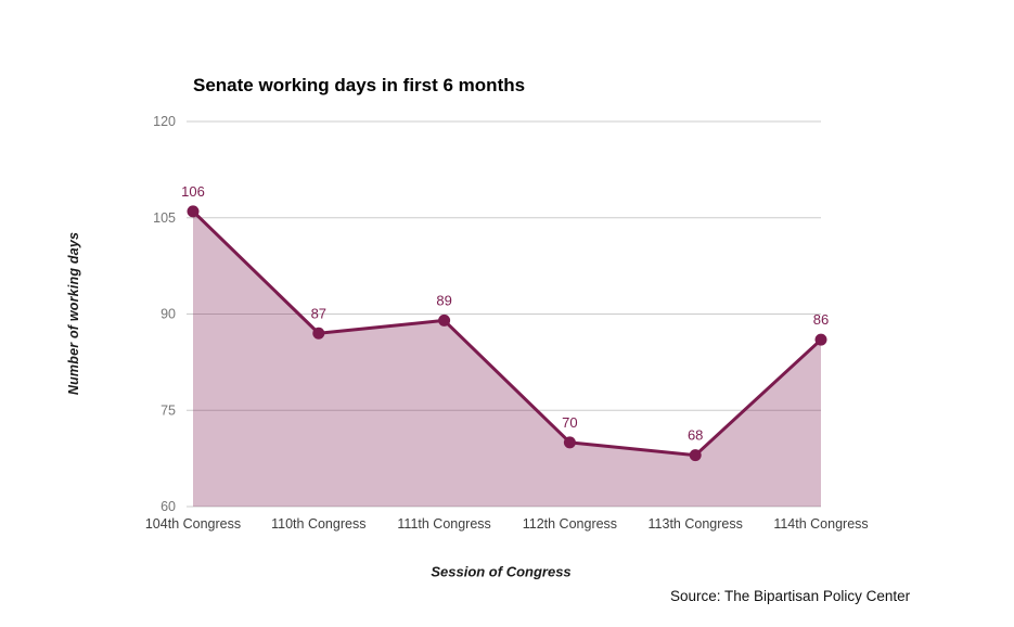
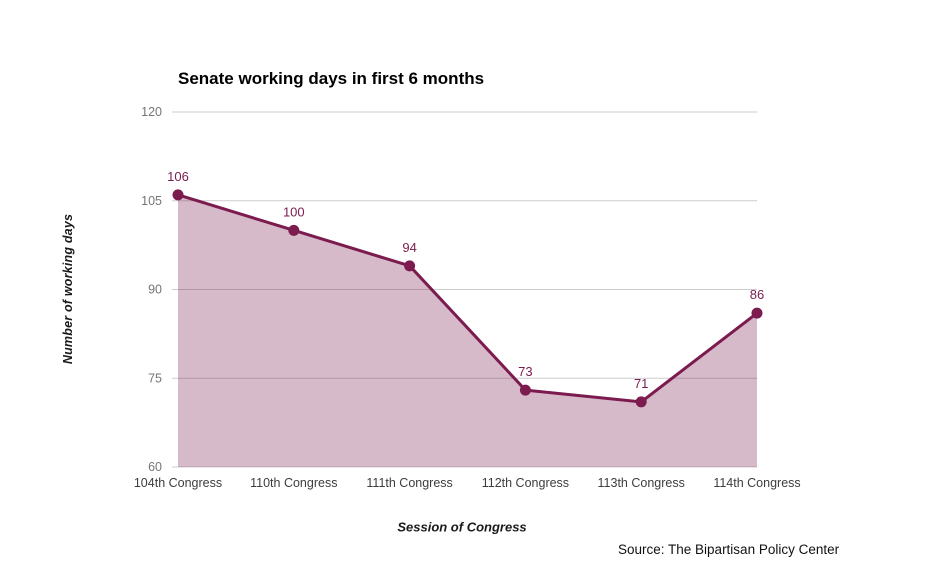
110th Congress: 87 -> 100
111th Congress: 89 -> 94
112th Congress: 70 -> 73
113th Congress: 68 -> 71
